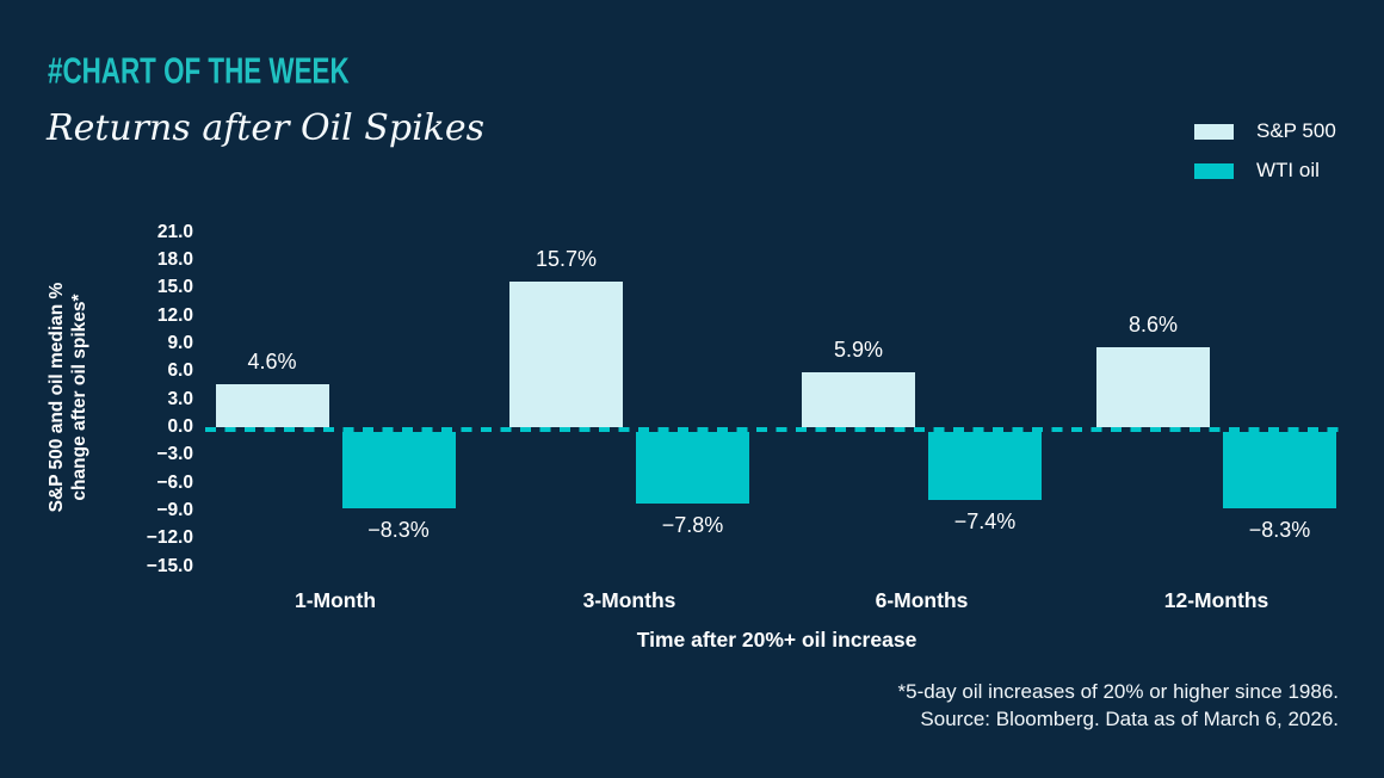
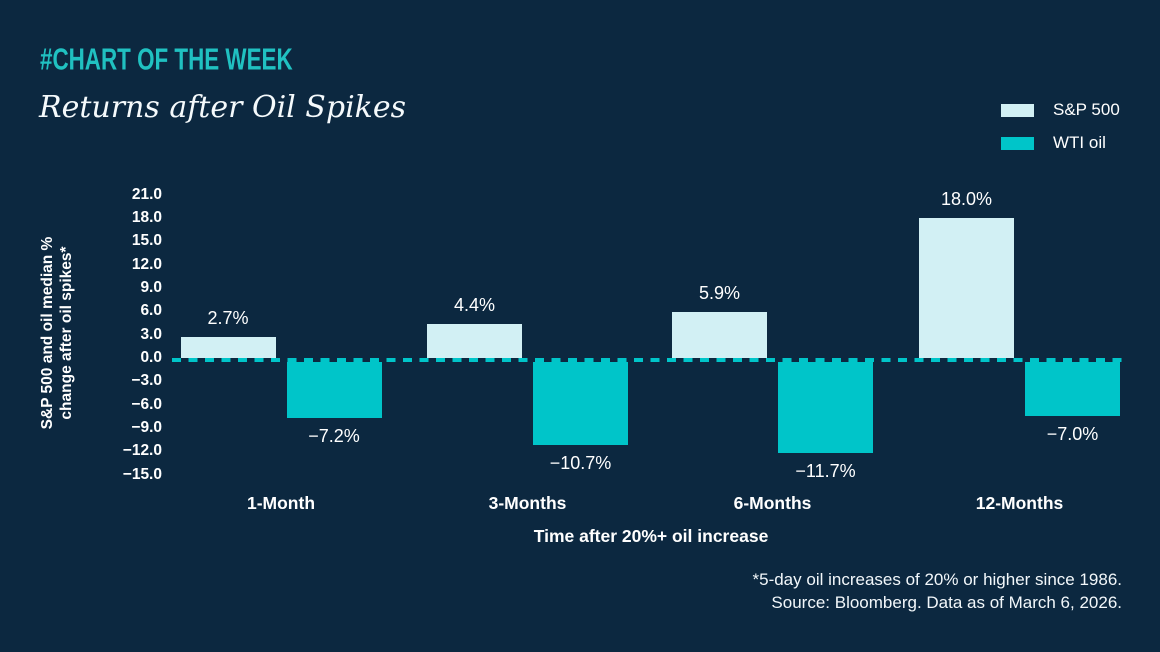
S&P 500/1-Month: 4.6% -> 2.7%
WTI oil/1-Month: −8.3% -> −7.2%
S&P 500/3-Months: 15.7% -> 4.4%
WTI oil/3-Months: −7.8% -> −10.7%
WTI oil/6-Months: −7.4% -> −11.7%
S&P 500/12-Months: 8.6% -> 18.0%
WTI oil/12-Months: −8.3% -> −7.0%
